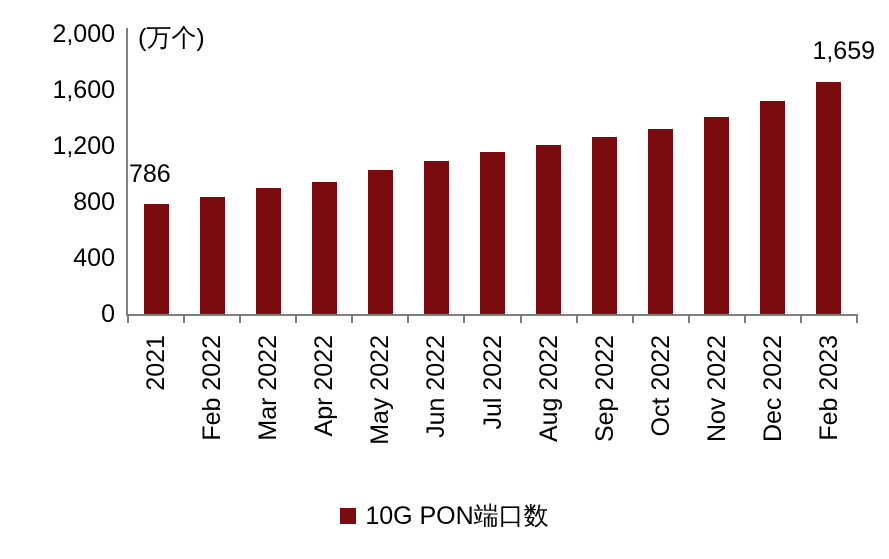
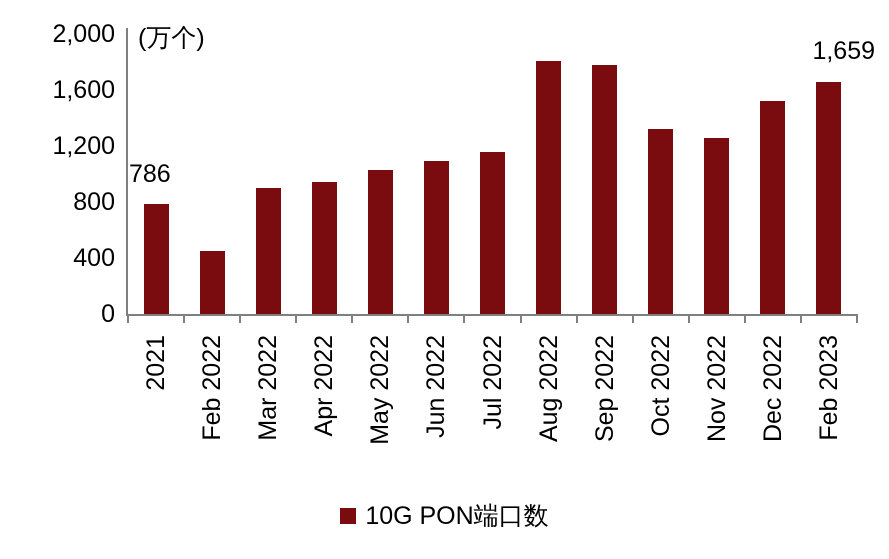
Feb 2022: 840 -> 450
Aug 2022: 1210 -> 1810
Sep 2022: 1260 -> 1780
Nov 2022: 1410 -> 1260
